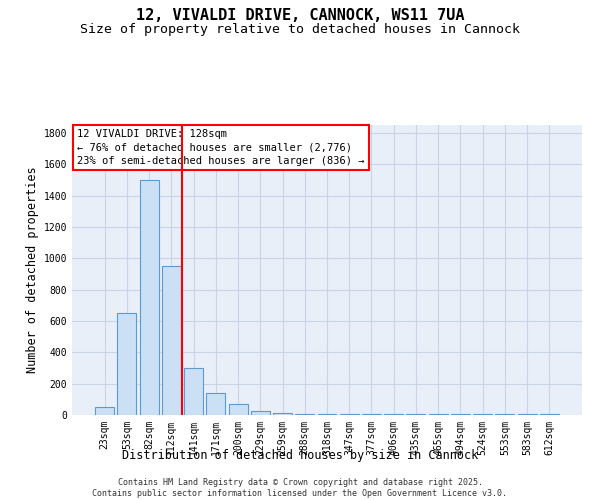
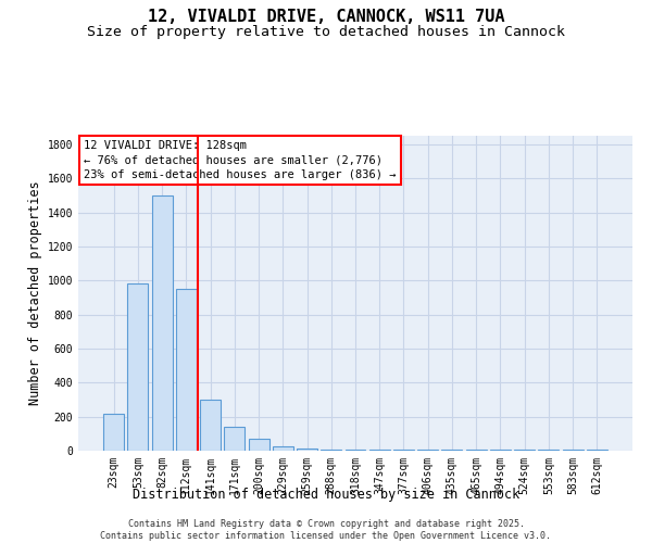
23sqm: 50 -> 220
53sqm: 650 -> 980
